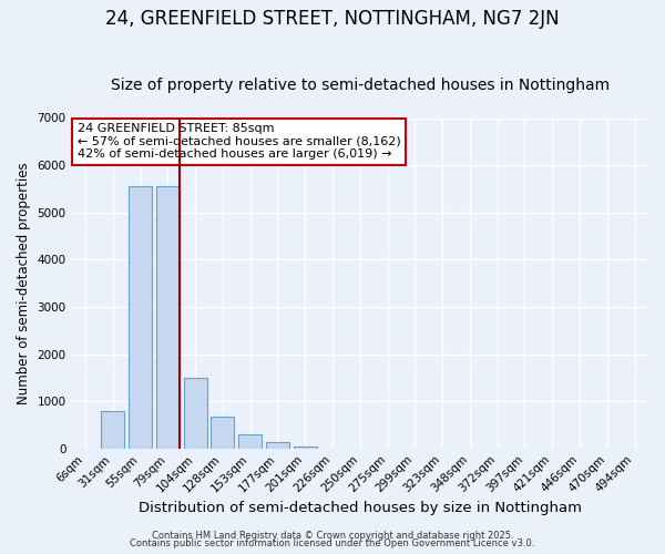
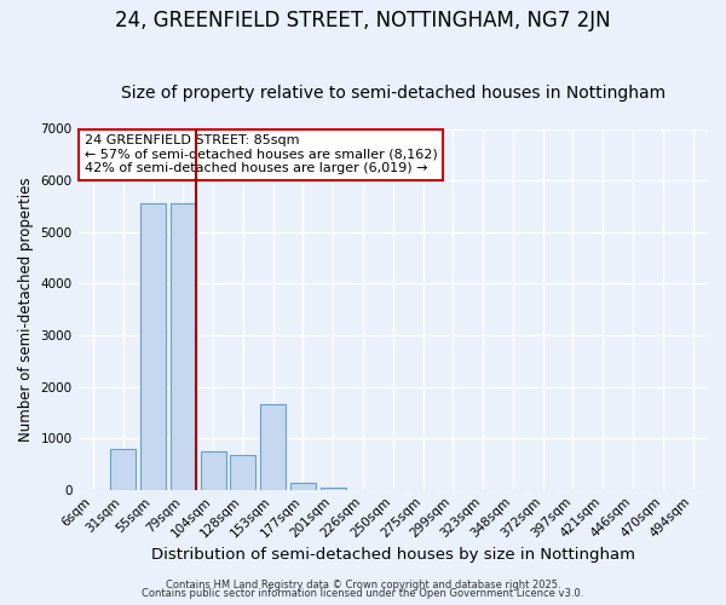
104sqm: 1500 -> 750
153sqm: 290 -> 1650
